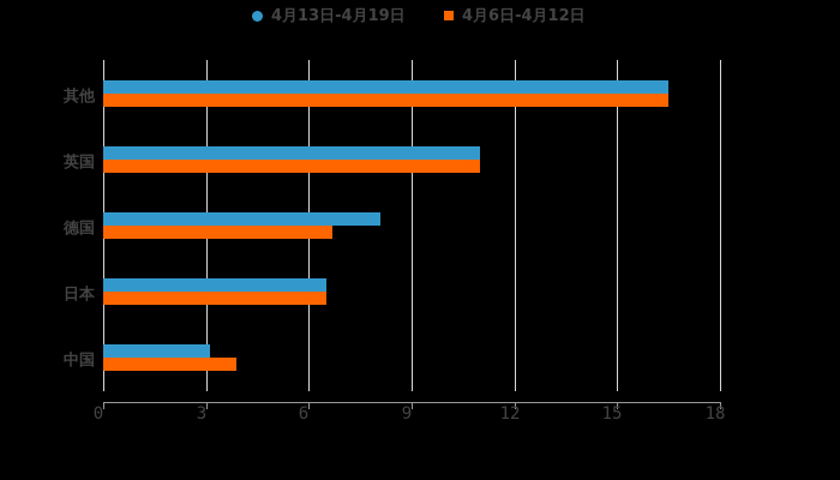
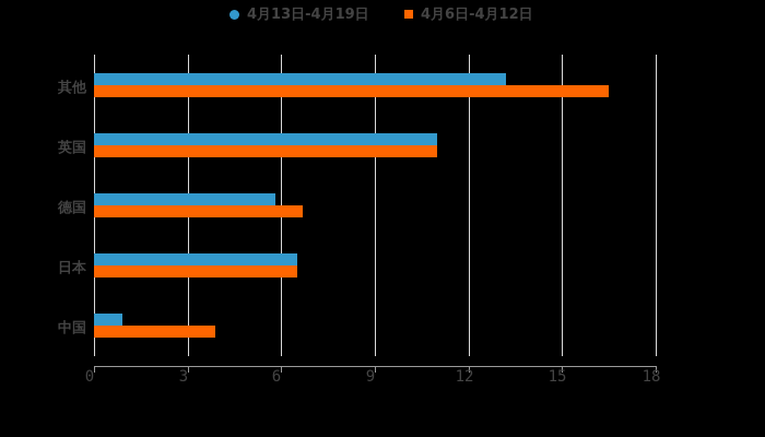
4月13日-4月19日/其他: 16.5 -> 13.2
4月13日-4月19日/德国: 8.1 -> 5.8
4月13日-4月19日/中国: 3.1 -> 0.9
